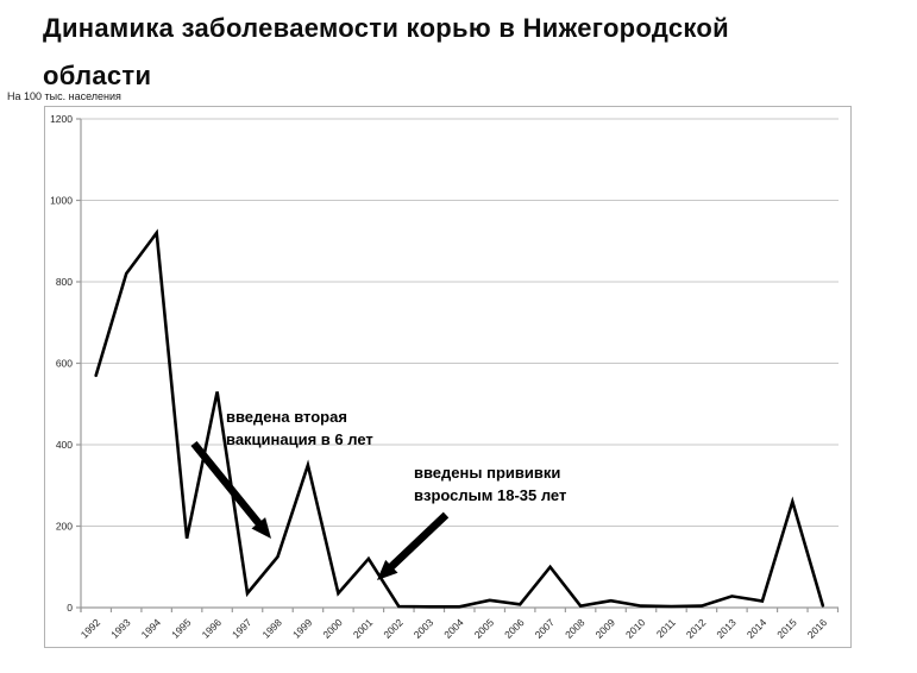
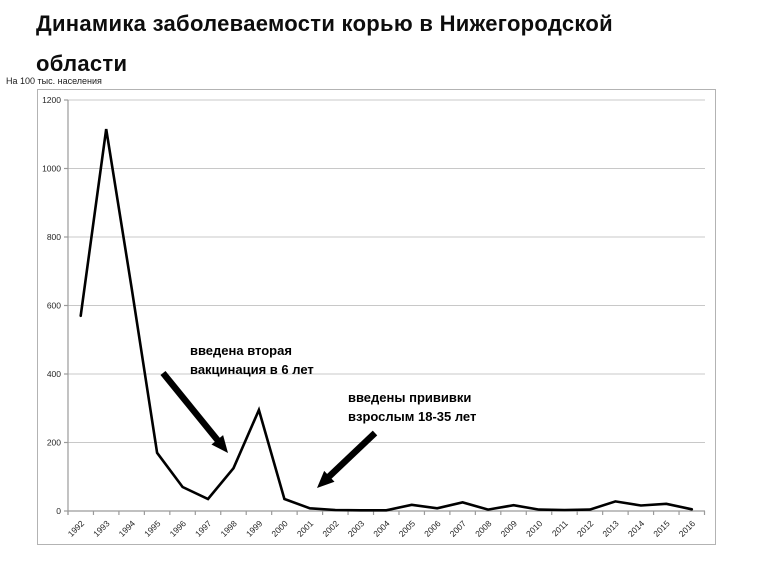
1993: 820 -> 1120
1994: 920 -> 650
1996: 530 -> 70
1999: 350 -> 300
2001: 120 -> 10
2007: 100 -> 20
2015: 260 -> 20
